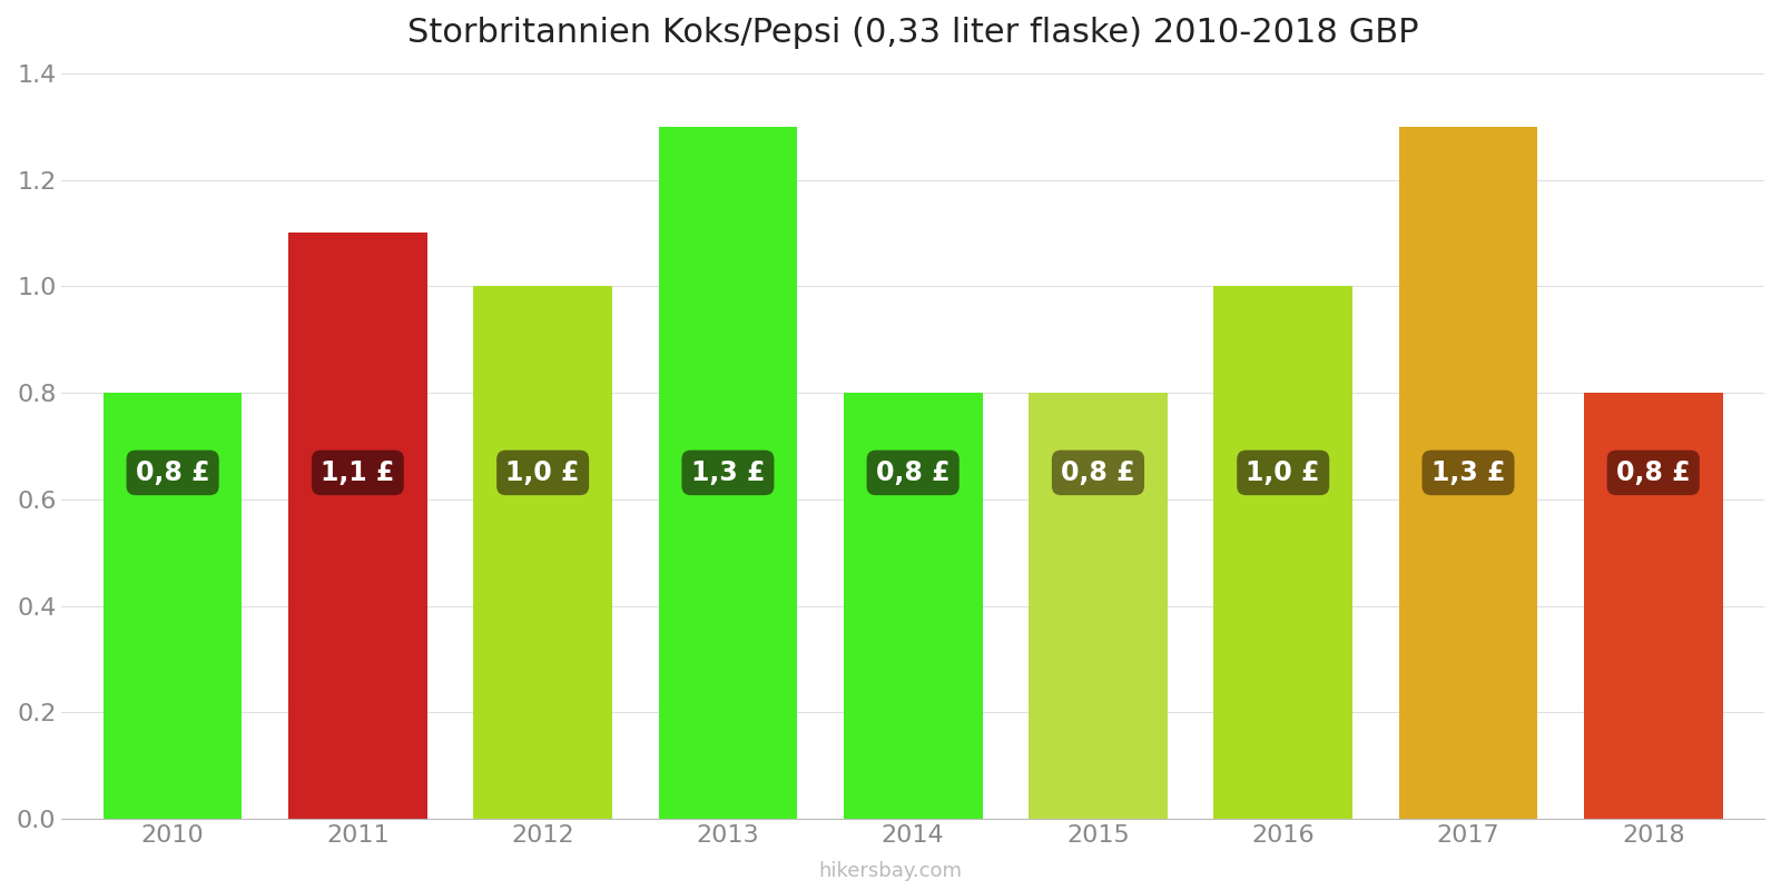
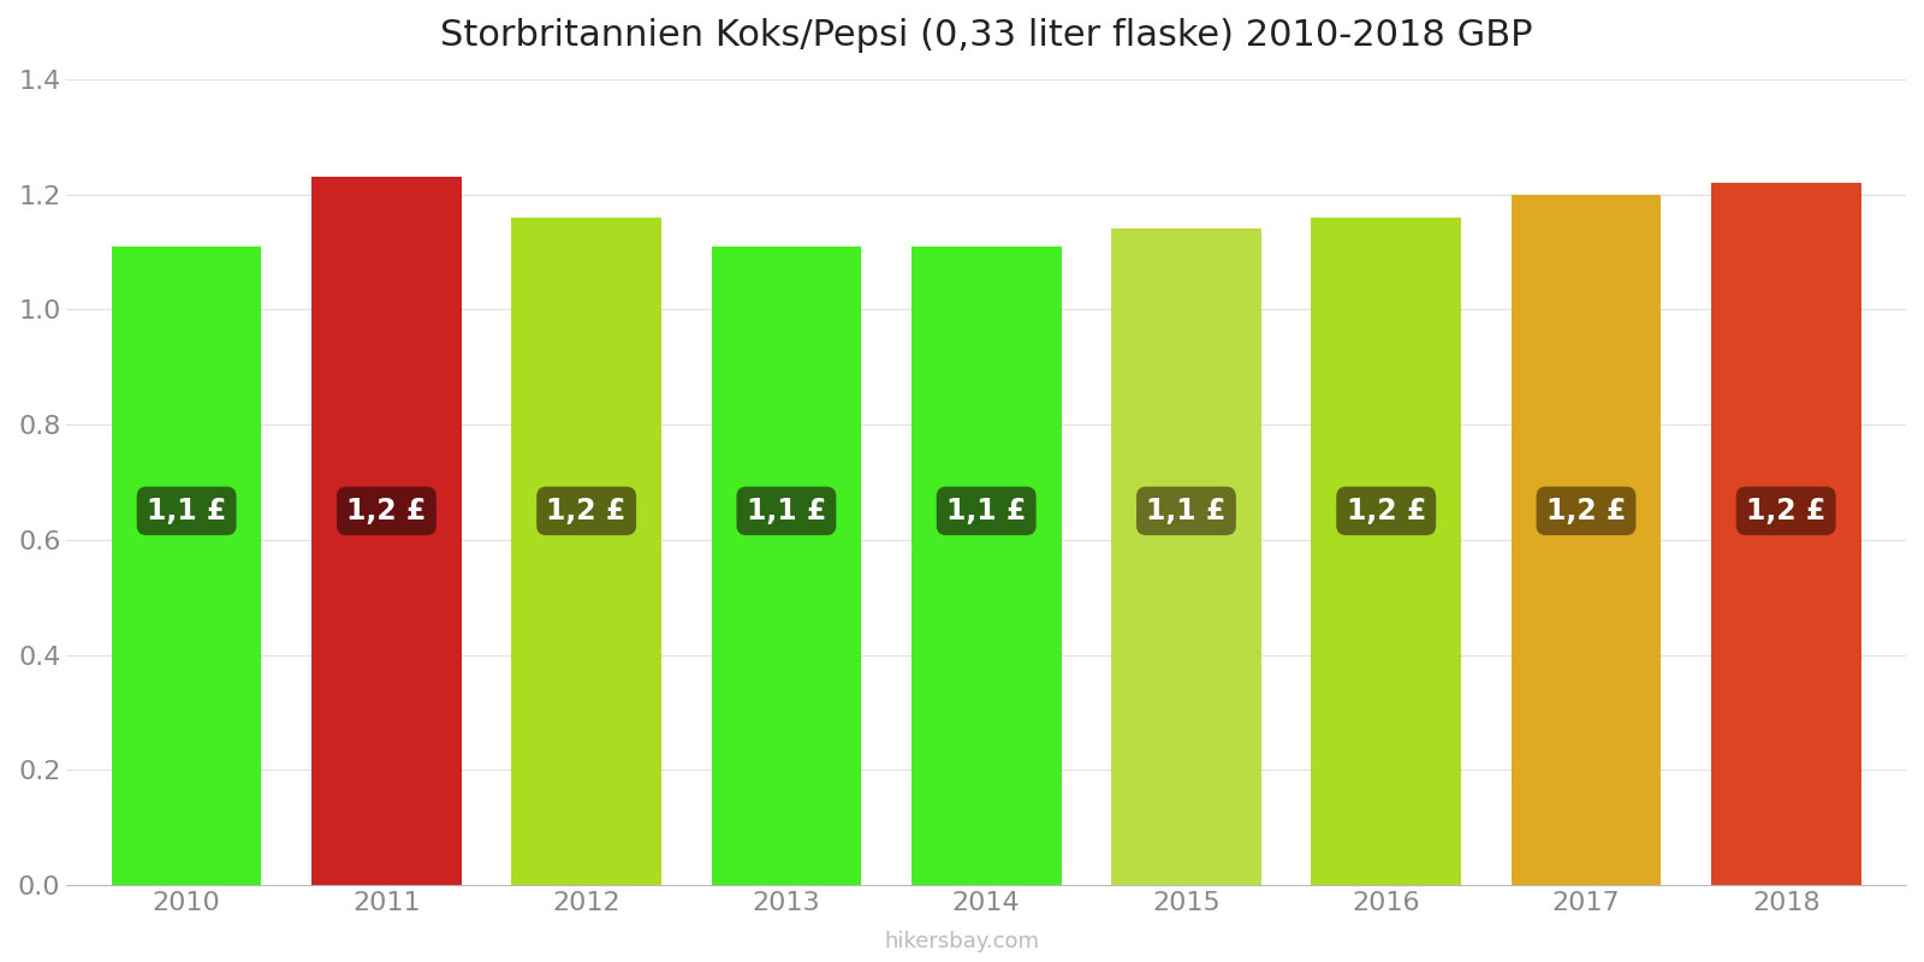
2010: 0,8 -> 1,1
2011: 1,1 -> 1,2
2012: 1,0 -> 1,2
2013: 1,3 -> 1,1
2014: 0,8 -> 1,1
2015: 0,8 -> 1,1
2016: 1,0 -> 1,2
2017: 1,3 -> 1,2
2018: 0,8 -> 1,2
